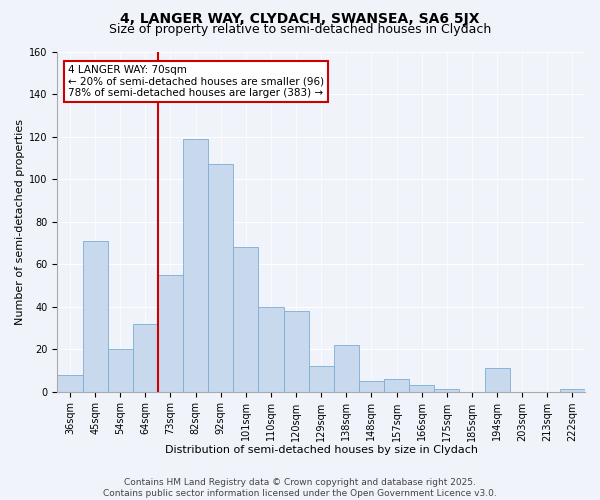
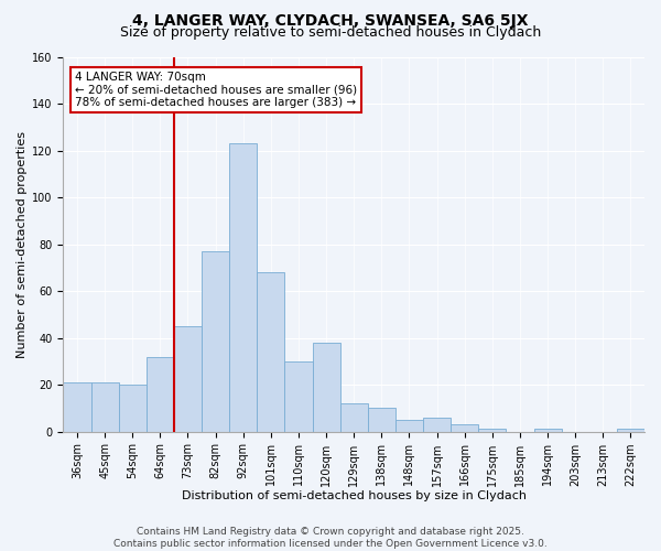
36sqm: 8 -> 21
45sqm: 71 -> 21
73sqm: 55 -> 45
82sqm: 119 -> 77
92sqm: 107 -> 123
110sqm: 40 -> 30
138sqm: 22 -> 10
194sqm: 11 -> 1
